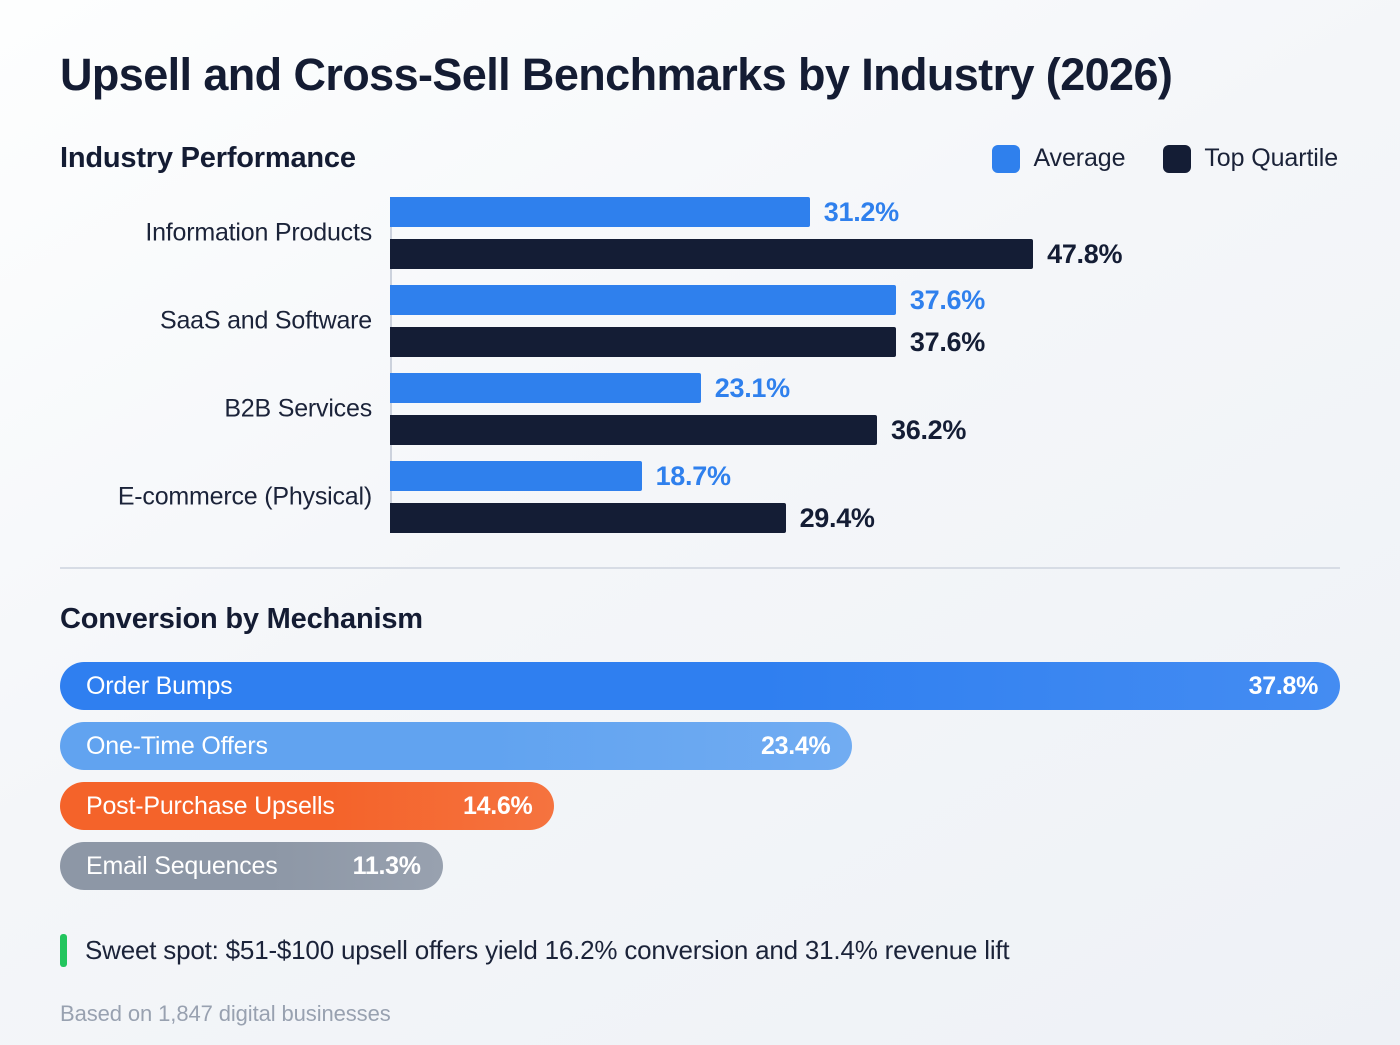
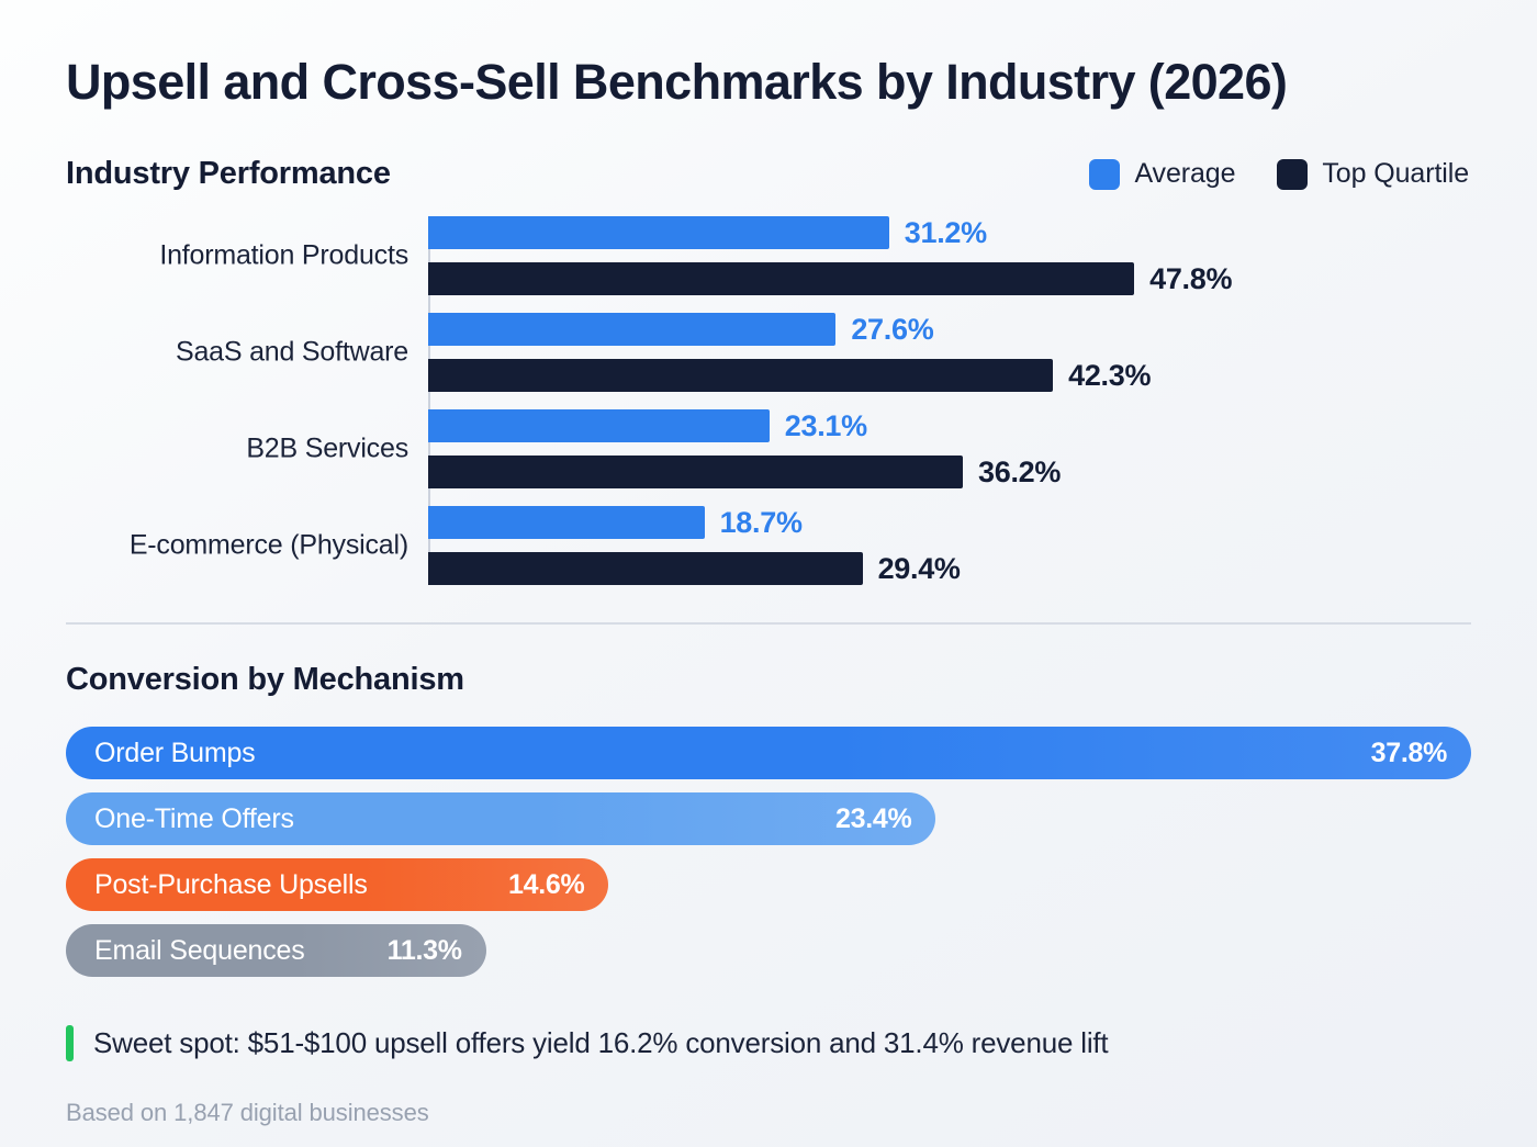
Industry Performance/Average/SaaS and Software: 37.6% -> 27.6%
Industry Performance/Top Quartile/SaaS and Software: 37.6% -> 42.3%
